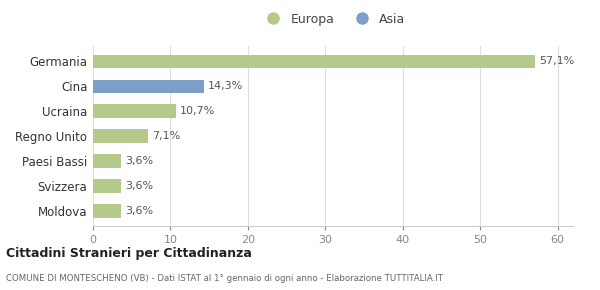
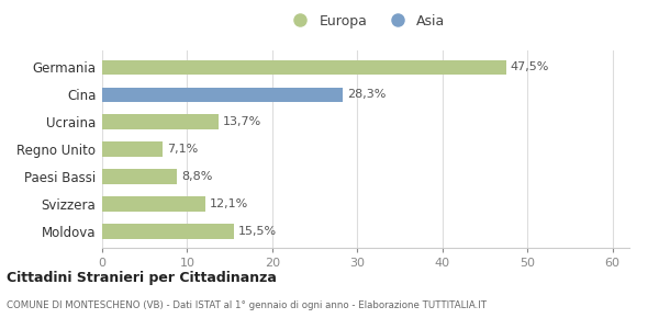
Germania: 57,1% -> 47,5%
Cina: 14,3% -> 28,3%
Ucraina: 10,7% -> 13,7%
Paesi Bassi: 3,6% -> 8,8%
Svizzera: 3,6% -> 12,1%
Moldova: 3,6% -> 15,5%
